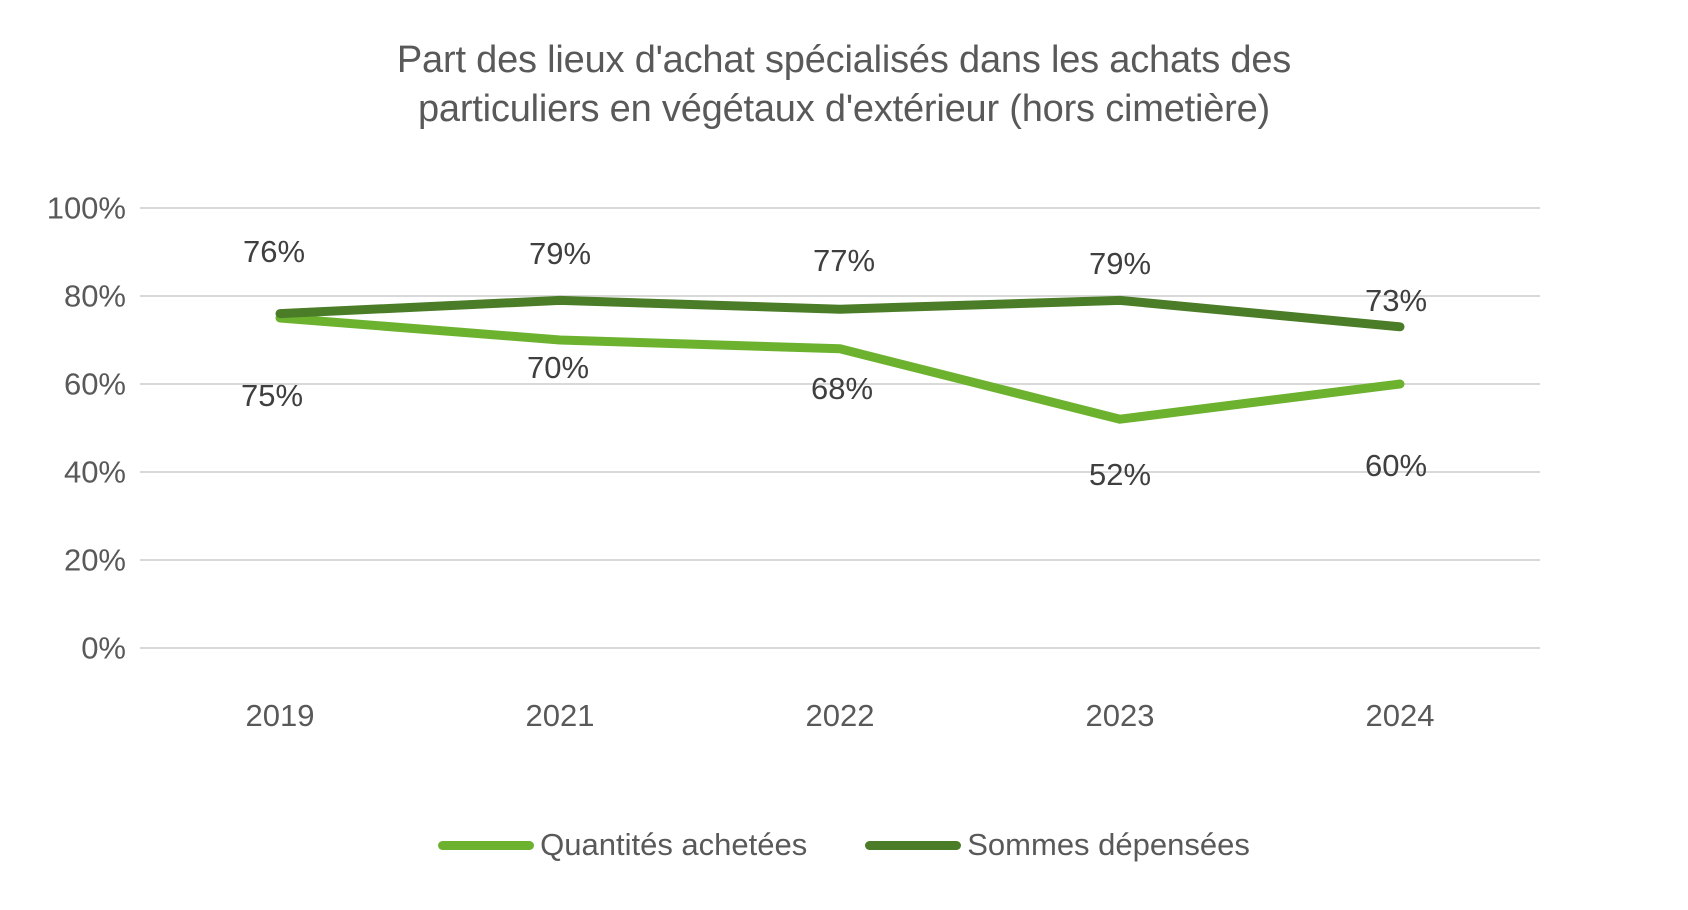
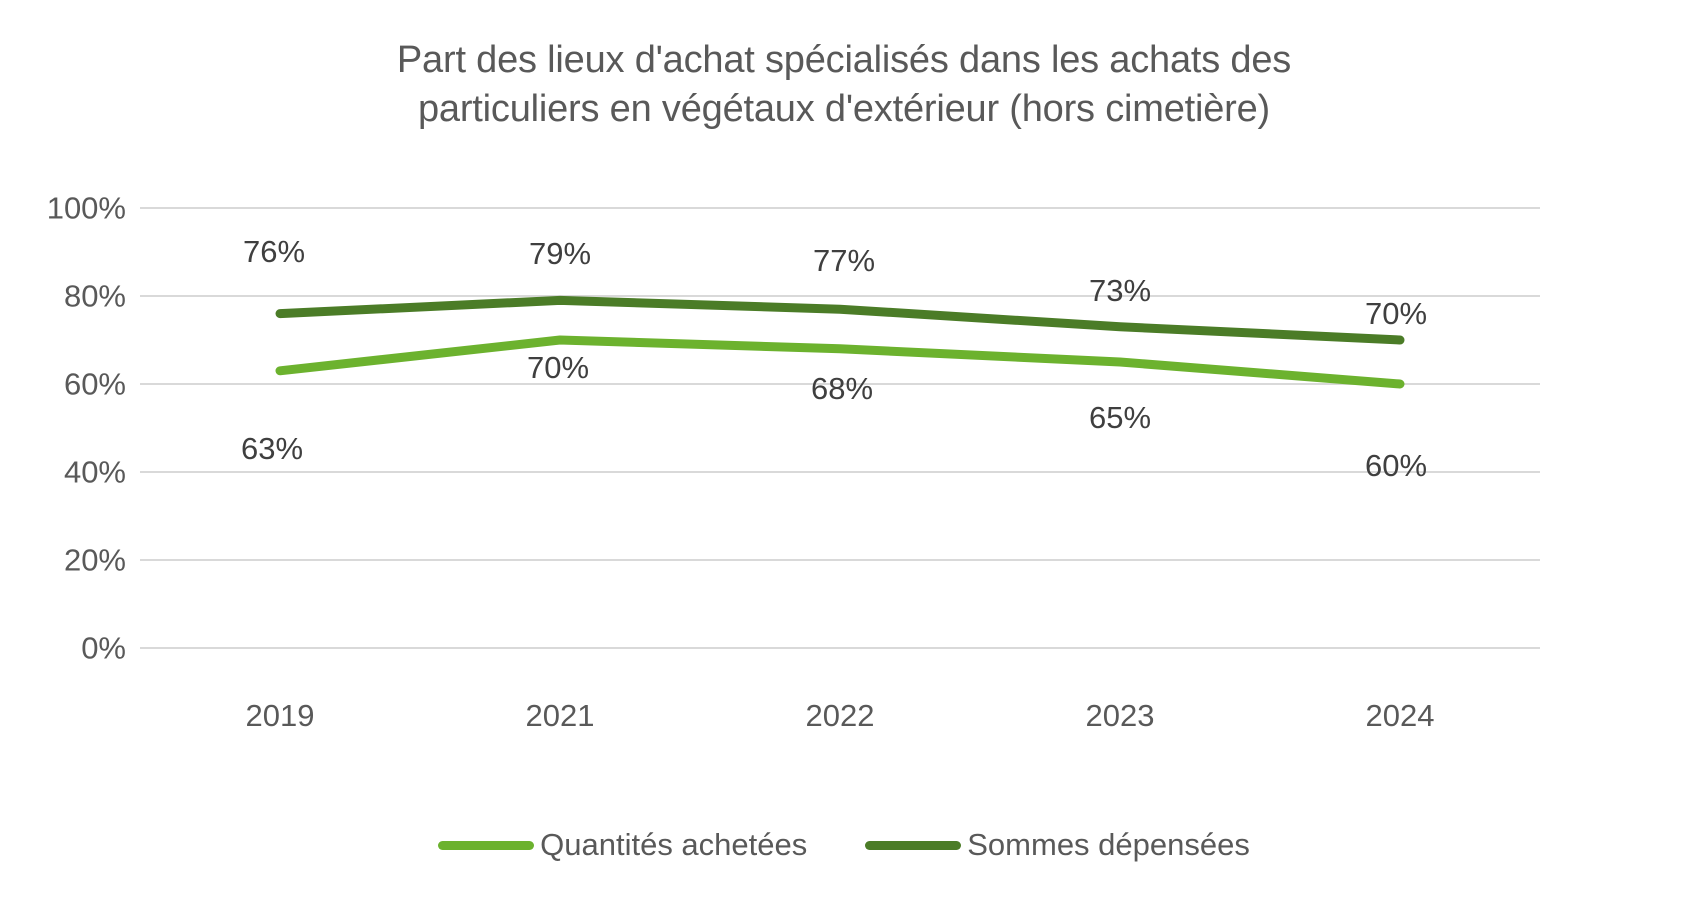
Quantités achetées/2019: 75% -> 63%
Quantités achetées/2023: 52% -> 65%
Sommes dépensées/2023: 79% -> 73%
Sommes dépensées/2024: 73% -> 70%
